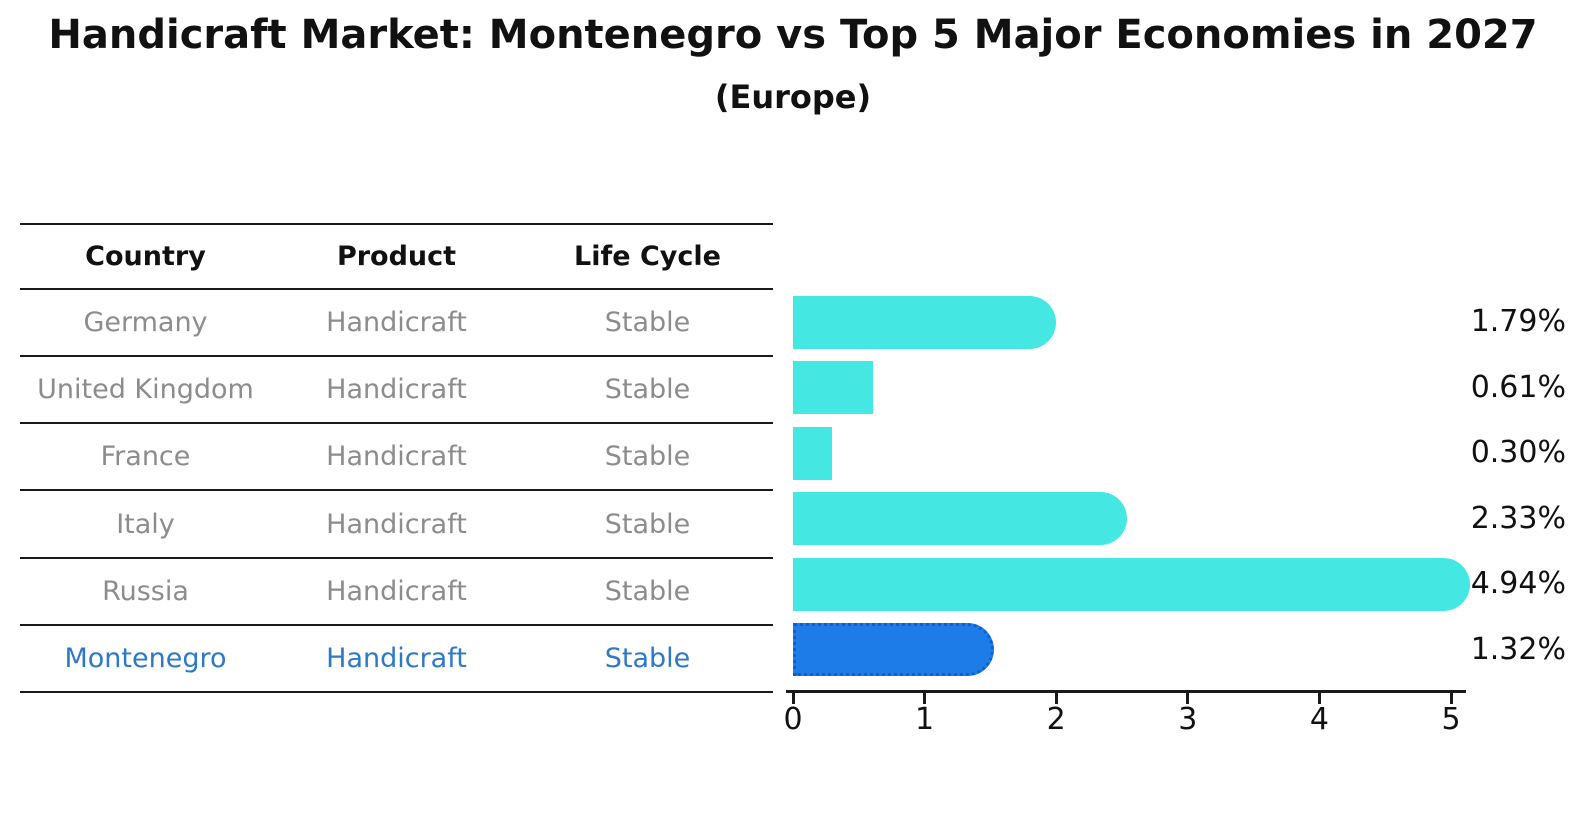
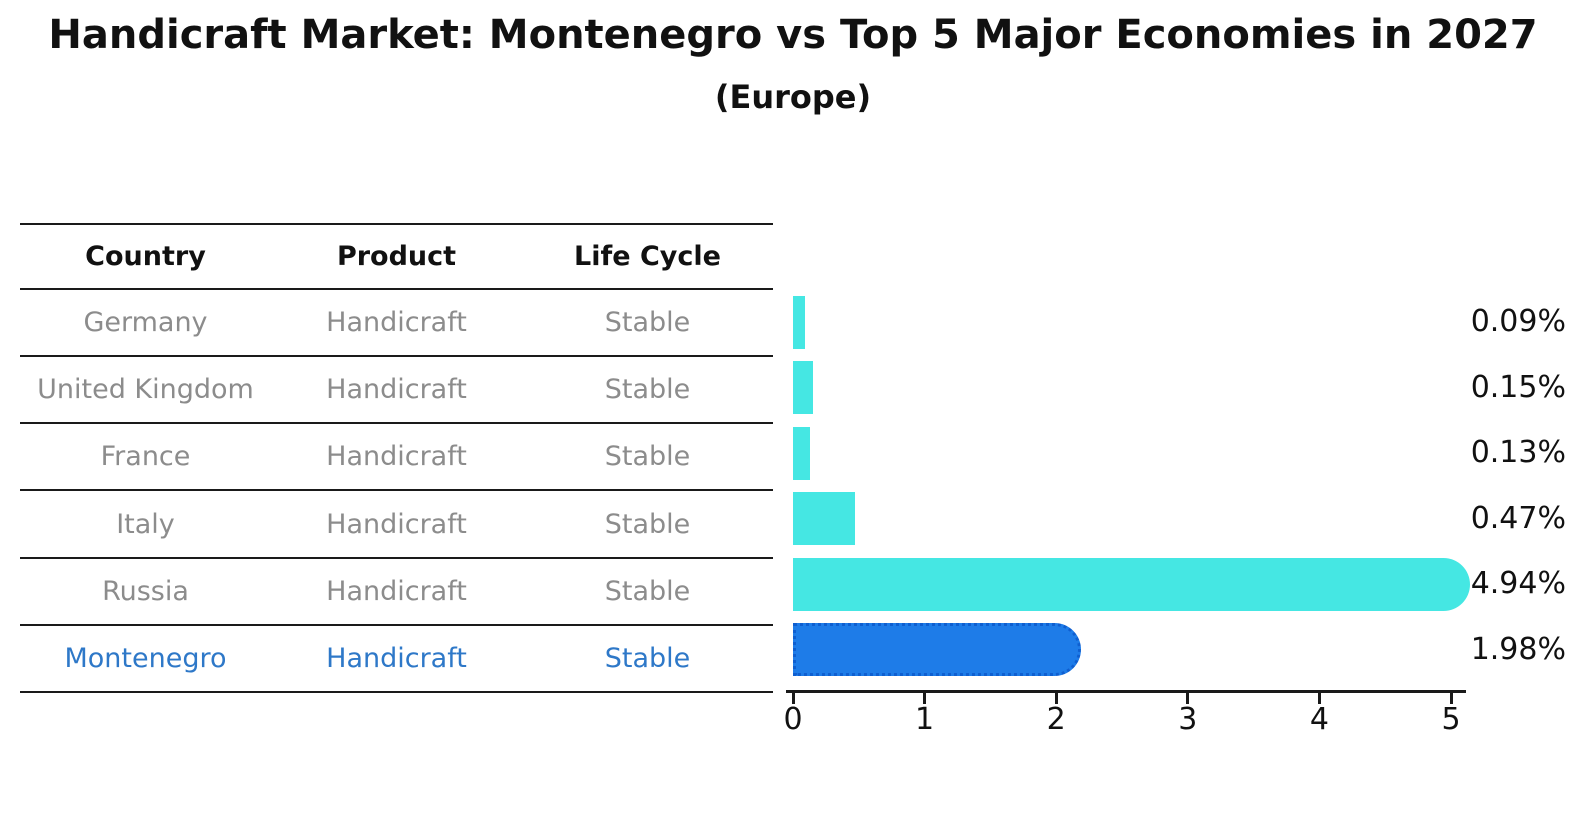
Germany: 1.79% -> 0.09%
United Kingdom: 0.61% -> 0.15%
France: 0.30% -> 0.13%
Italy: 2.33% -> 0.47%
Montenegro: 1.32% -> 1.98%
